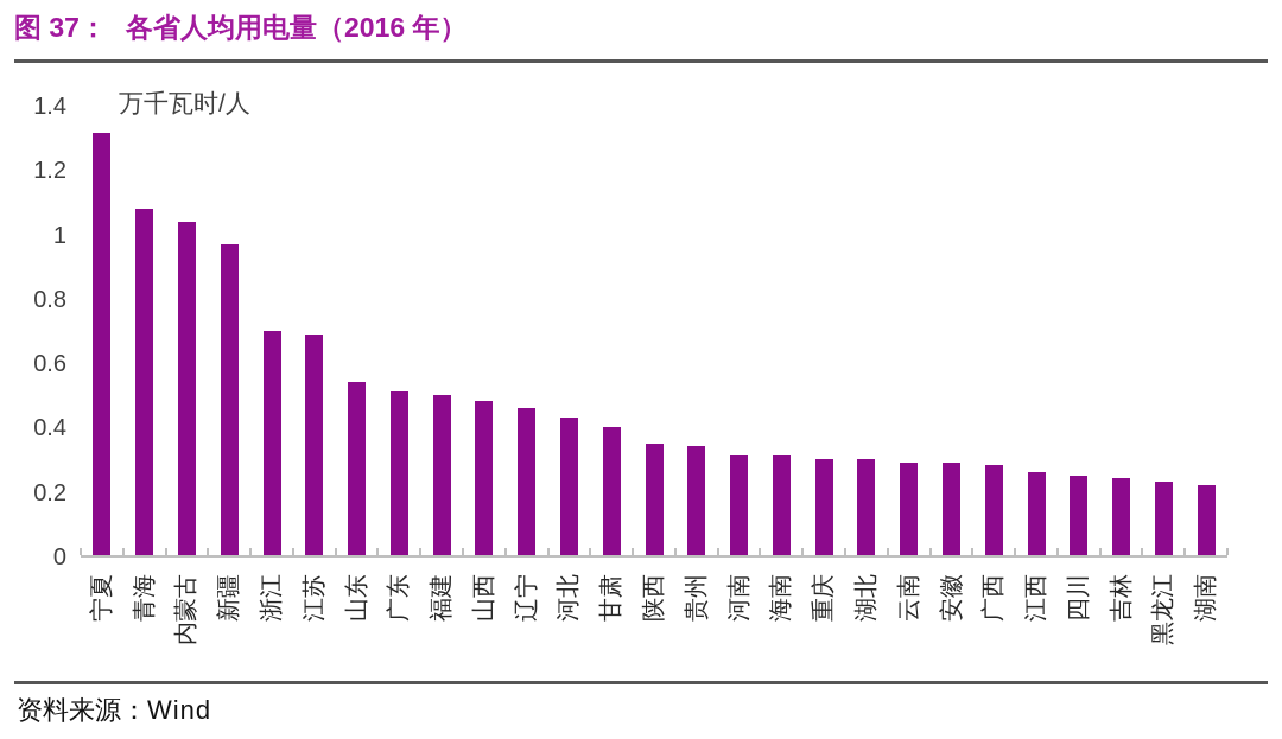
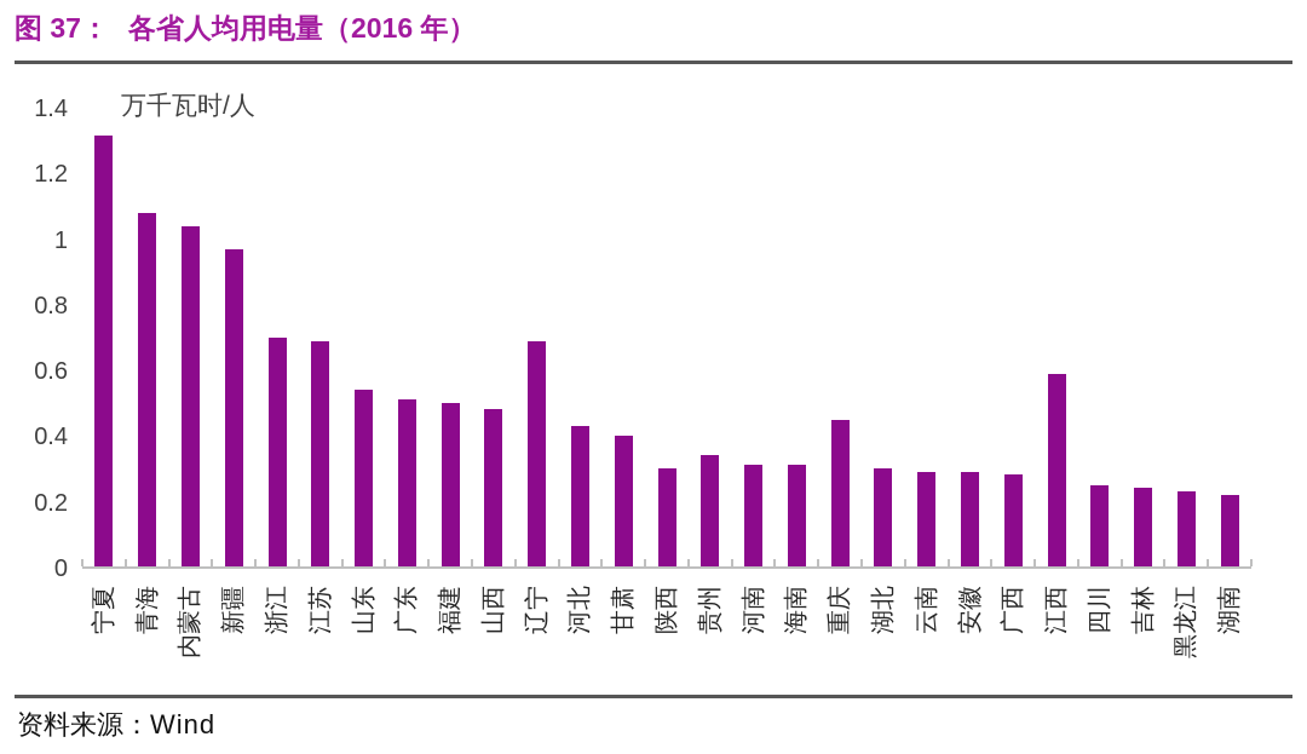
辽宁: 0.46 -> 0.69
陕西: 0.35 -> 0.30
重庆: 0.30 -> 0.45
江西: 0.26 -> 0.59
